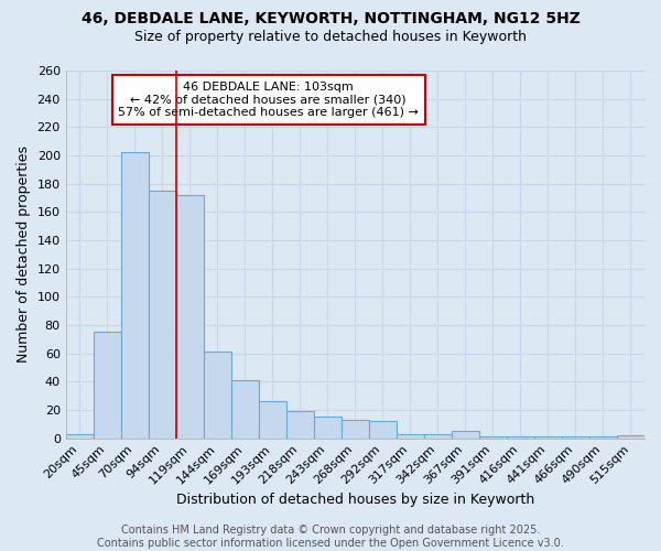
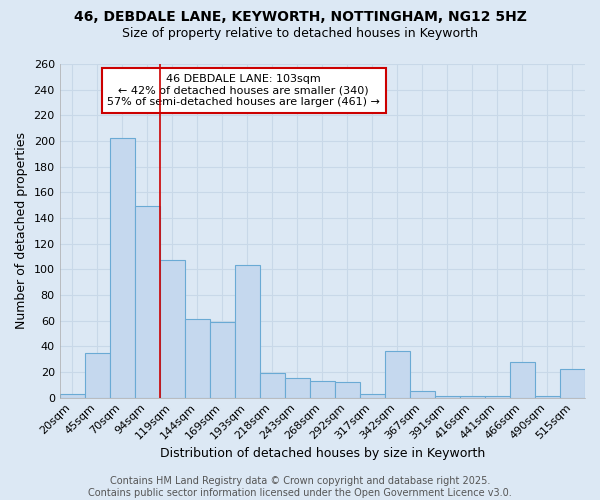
45sqm: 75 -> 35
94sqm: 175 -> 149
119sqm: 172 -> 107
169sqm: 41 -> 59
193sqm: 26 -> 103
342sqm: 3 -> 36
466sqm: 1 -> 28
515sqm: 2 -> 22
